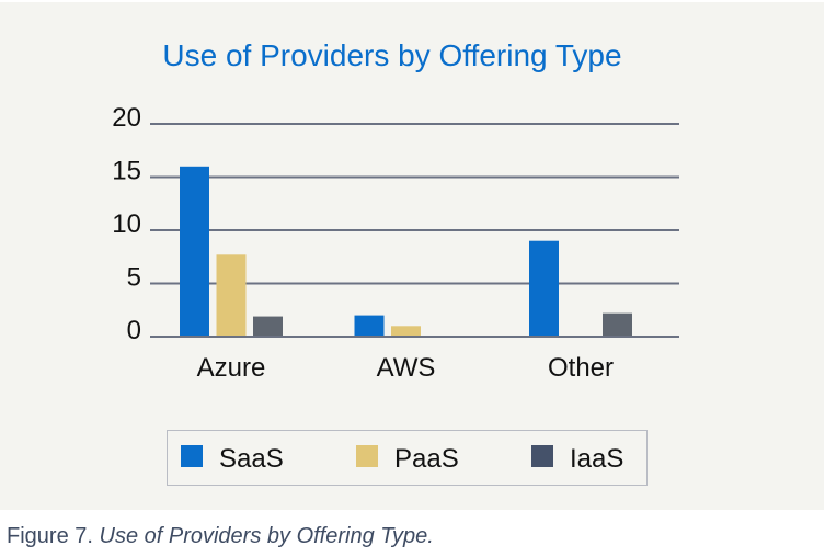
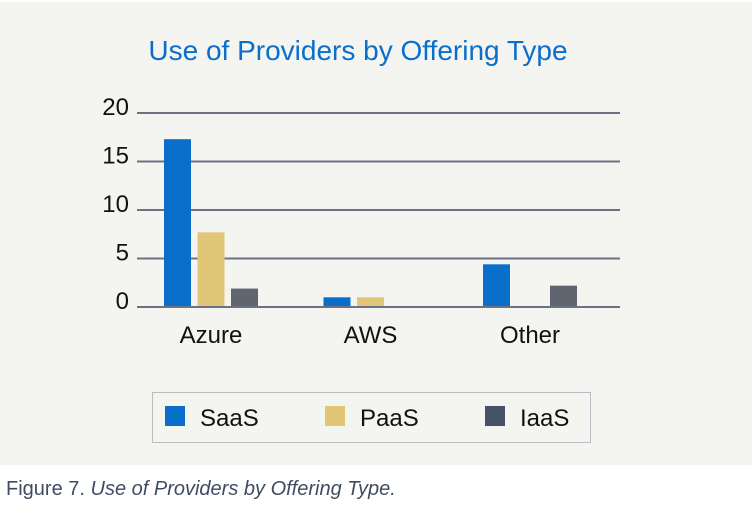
SaaS/Azure: 16 -> 17
SaaS/AWS: 2 -> 1
SaaS/Other: 9 -> 4
